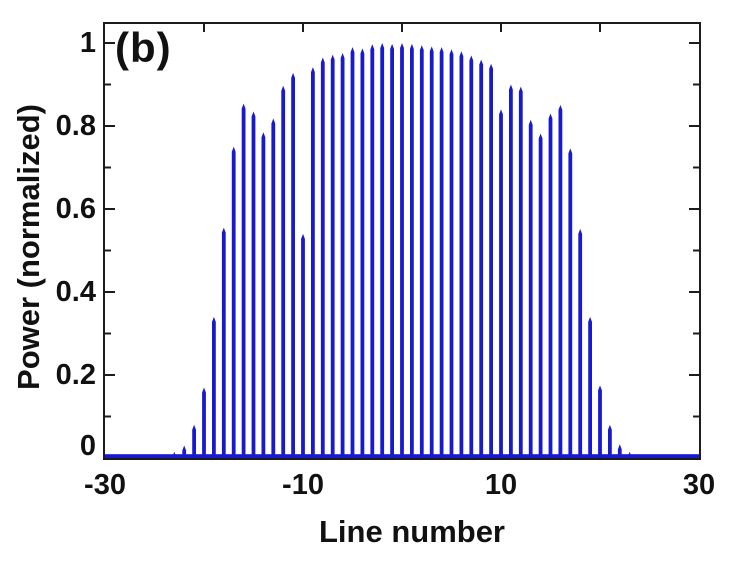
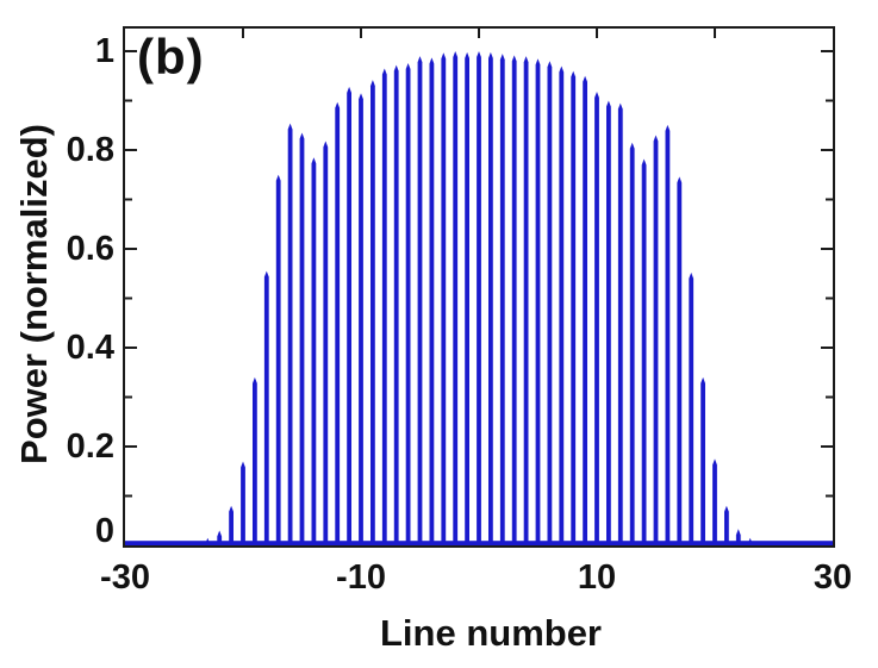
-10: 0.54 -> 0.92
10: 0.84 -> 0.92
